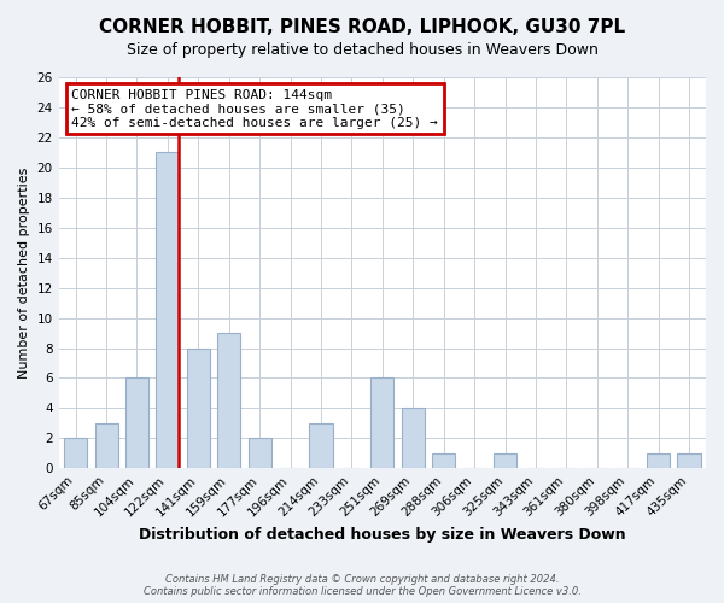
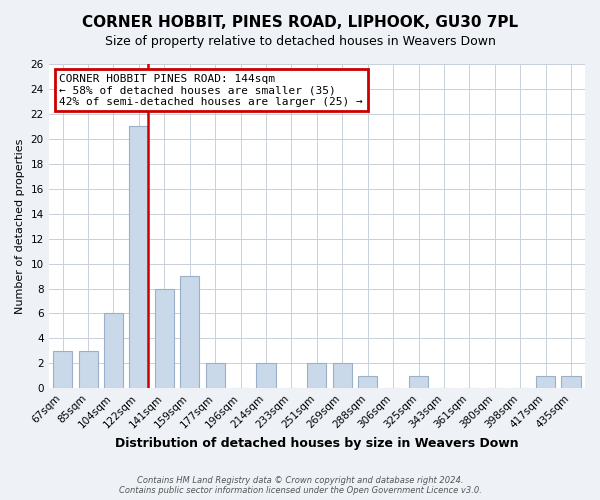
67sqm: 2 -> 3
214sqm: 3 -> 2
251sqm: 6 -> 2
269sqm: 4 -> 2
